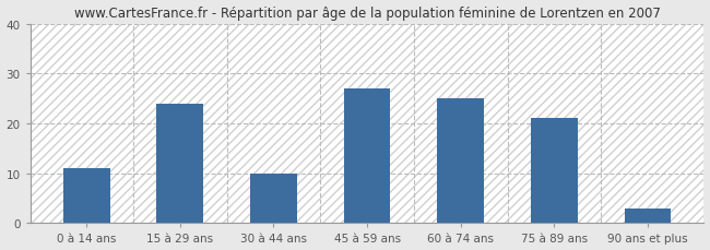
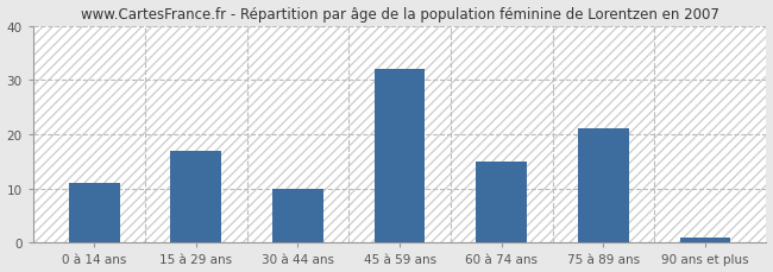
15 à 29 ans: 24 -> 17
45 à 59 ans: 27 -> 32
60 à 74 ans: 25 -> 15
90 ans et plus: 3 -> 1
